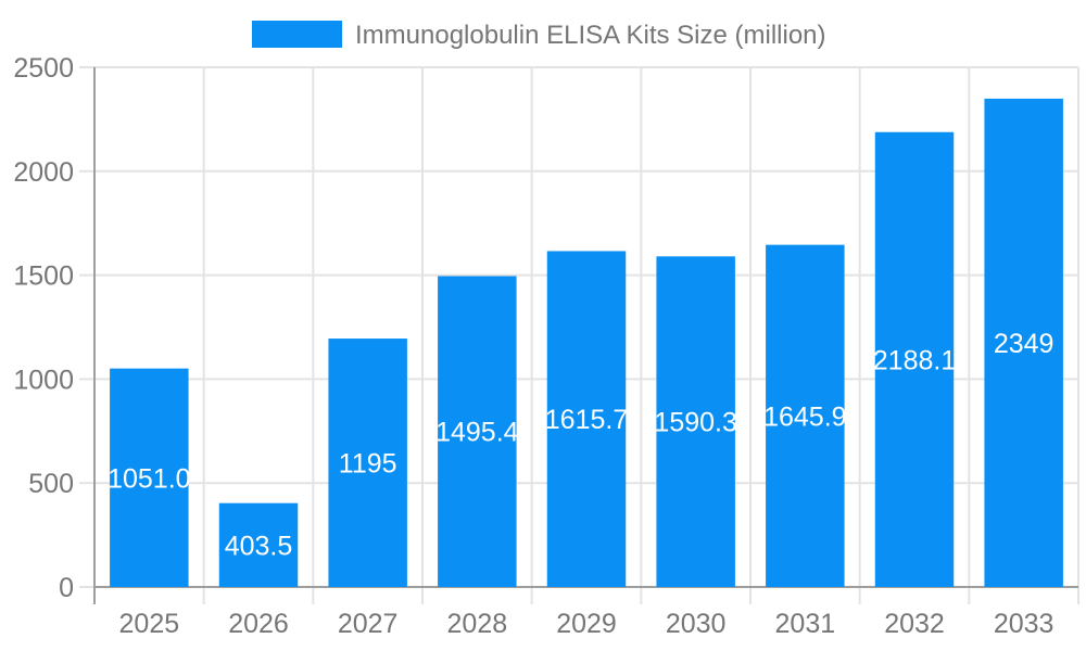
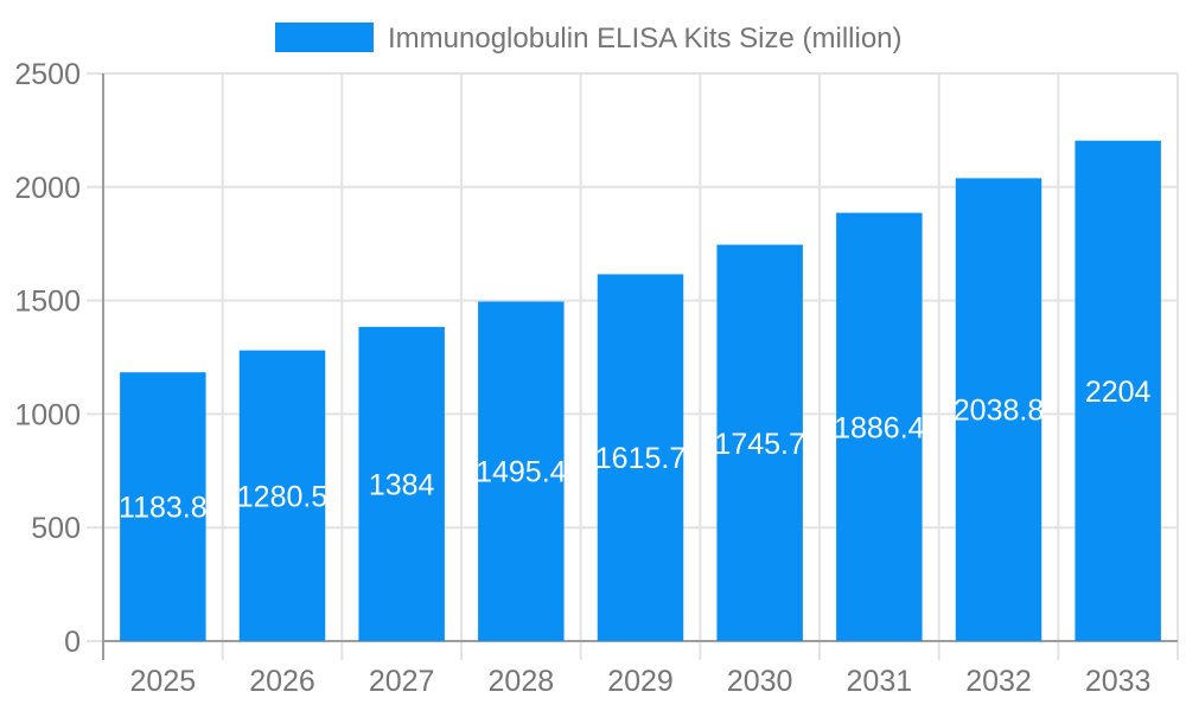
2025: 1051.0 -> 1183.8
2026: 403.5 -> 1280.5
2027: 1195 -> 1384
2030: 1590.3 -> 1745.7
2031: 1645.9 -> 1886.4
2032: 2188.1 -> 2038.8
2033: 2349 -> 2204
